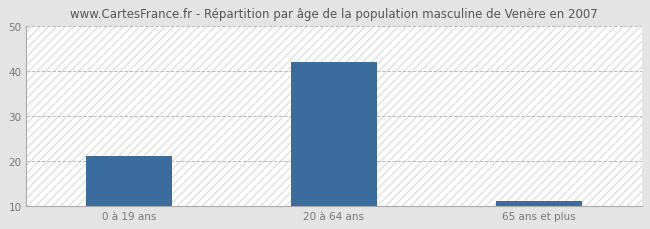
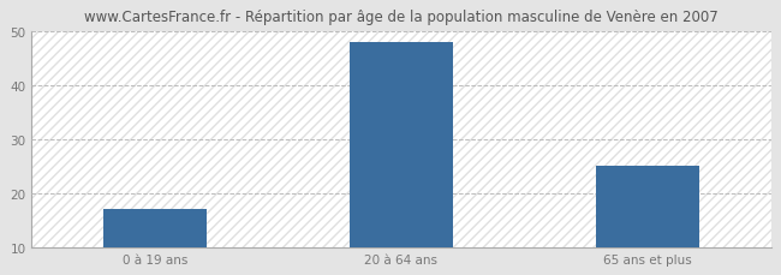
0 à 19 ans: 21 -> 17
20 à 64 ans: 42 -> 48
65 ans et plus: 11 -> 25
